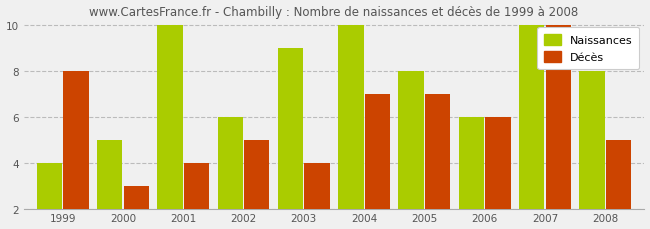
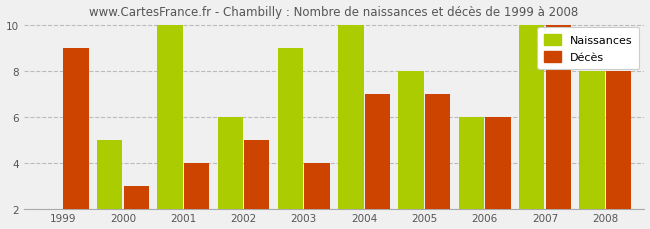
Naissances/1999: 4 -> 2
Décès/1999: 8 -> 9
Décès/2008: 5 -> 8
